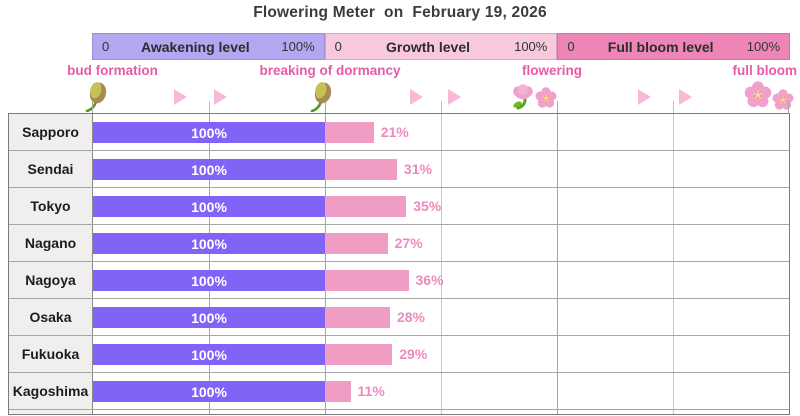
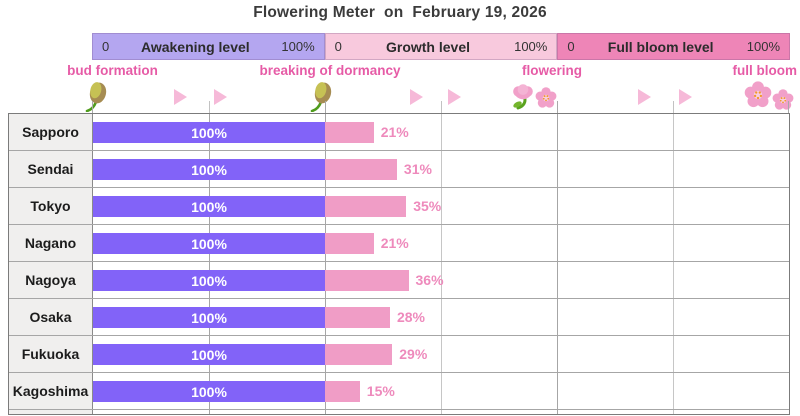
Growth level/Nagano: 27% -> 21%
Growth level/Kagoshima: 11% -> 15%
